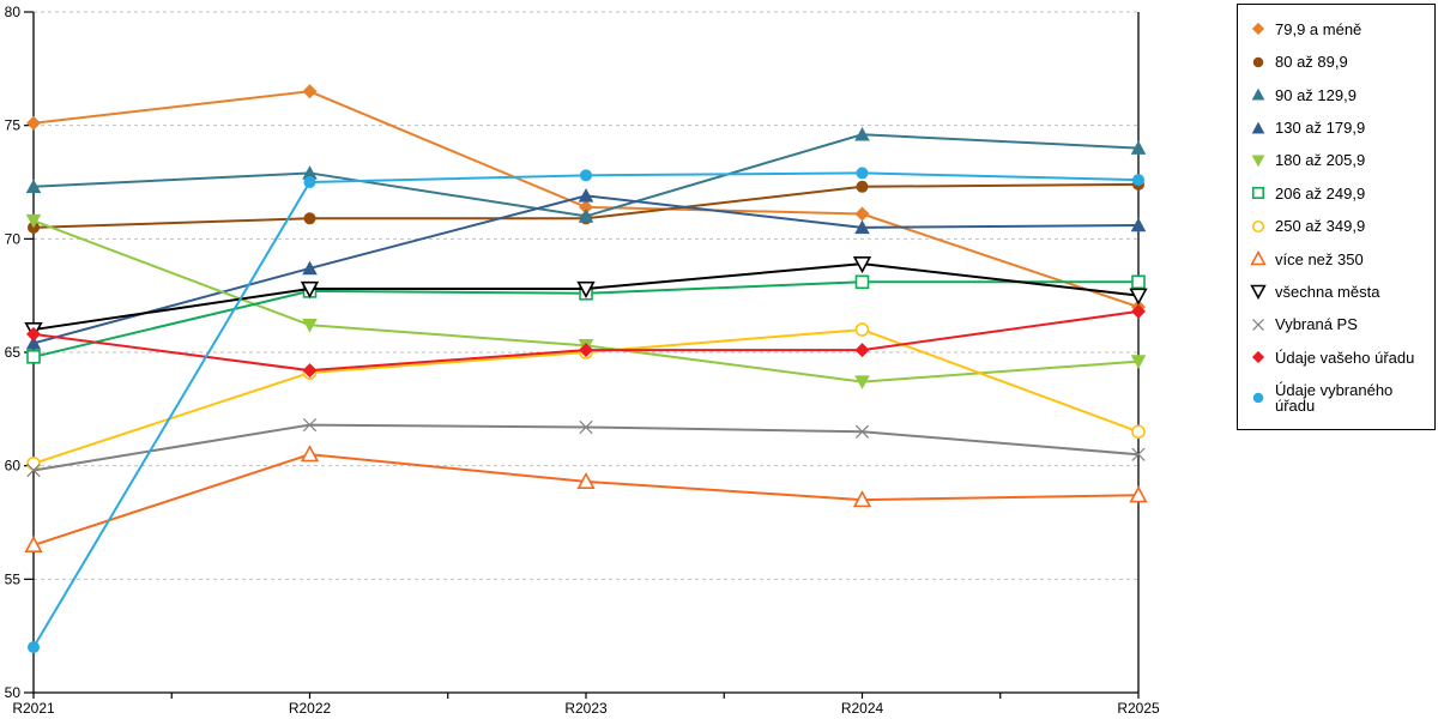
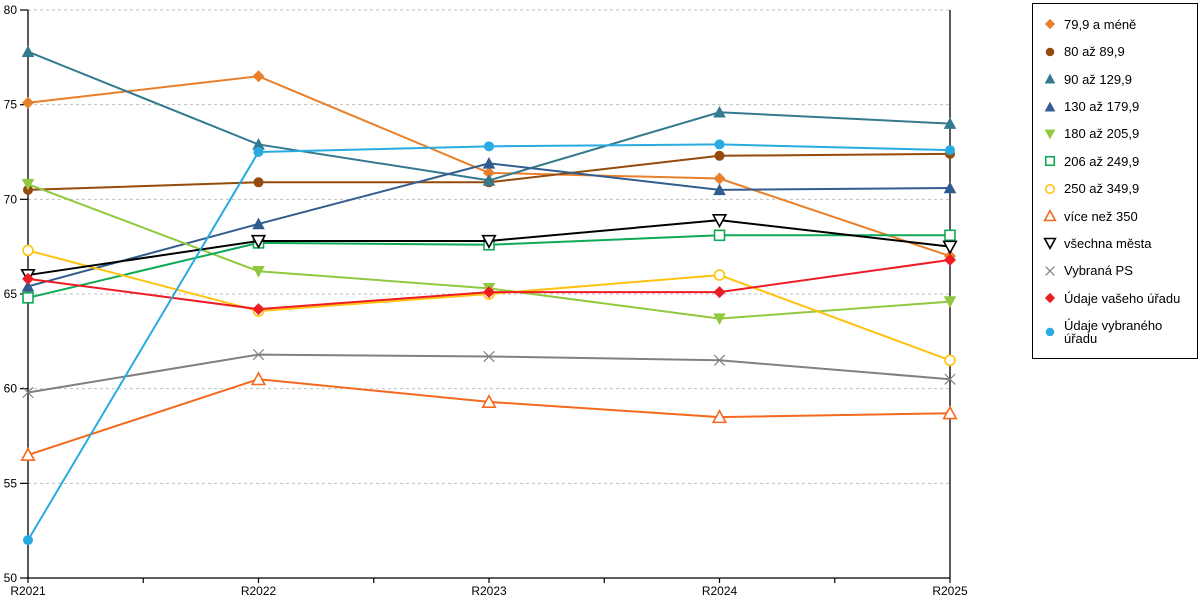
90 až 129,9/R2021: 72.3 -> 77.8
250 až 349,9/R2021: 60.1 -> 67.3
